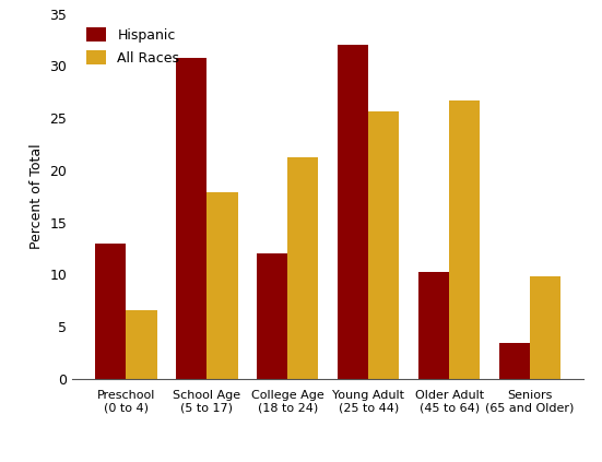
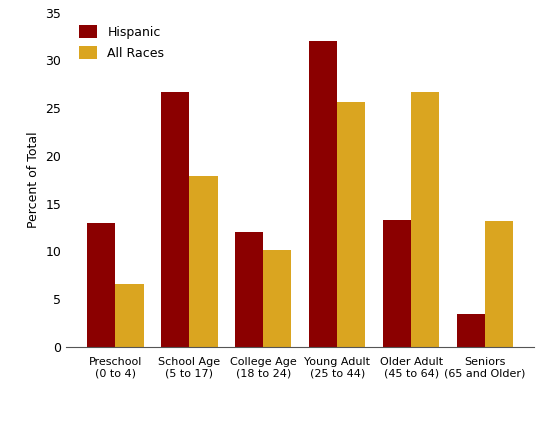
Hispanic/School Age (5 to 17): 30.8 -> 26.7
All Races/College Age (18 to 24): 21.2 -> 10.1
Hispanic/Older Adult (45 to 64): 10.2 -> 13.3
All Races/Seniors (65 and Older): 9.8 -> 13.2
